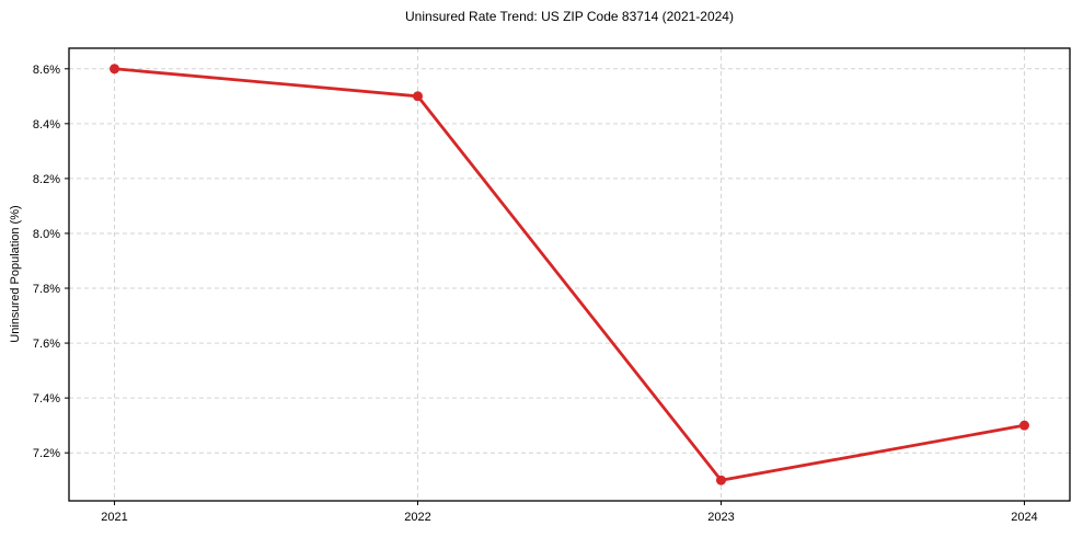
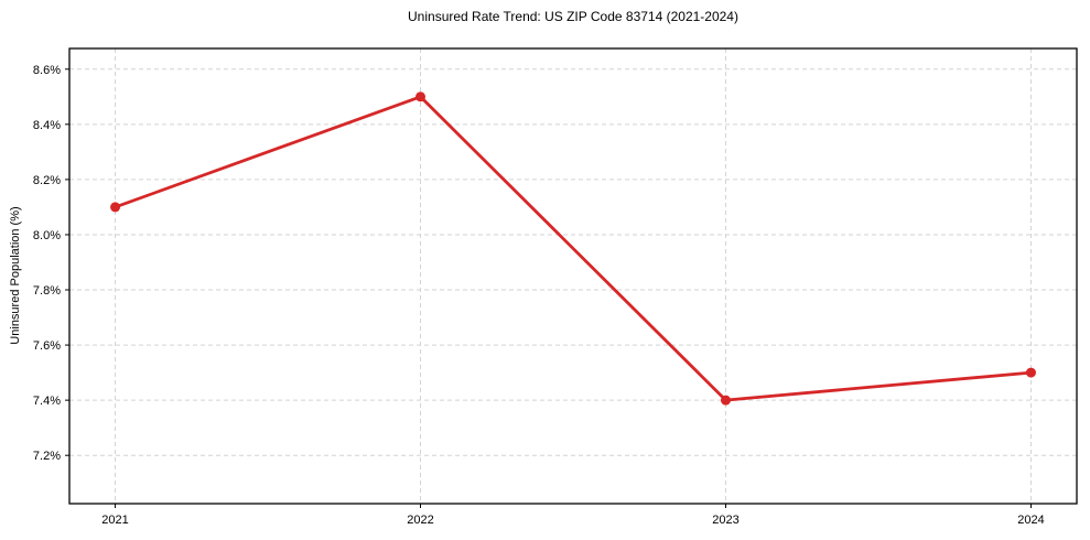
2021: 8.6% -> 8.1%
2023: 7.1% -> 7.4%
2024: 7.3% -> 7.5%
